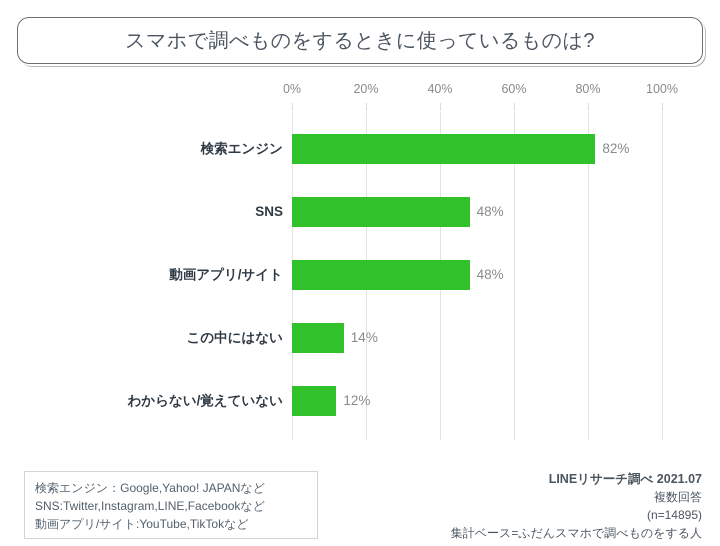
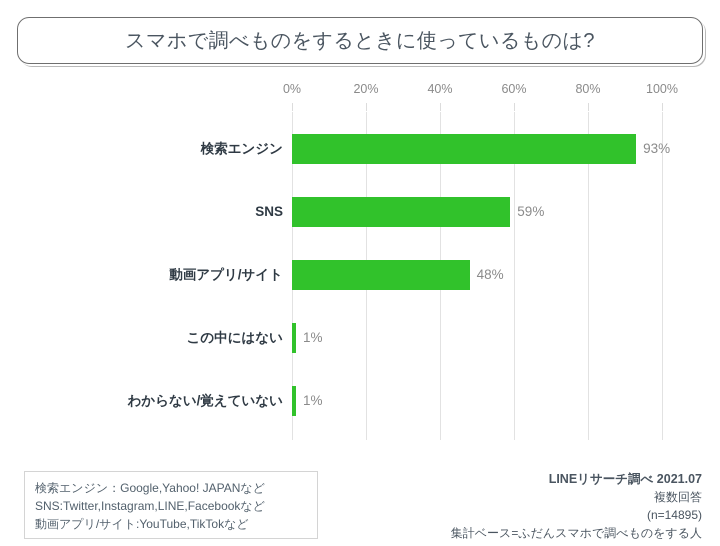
検索エンジン: 82% -> 93%
SNS: 48% -> 59%
この中にはない: 14% -> 1%
わからない/覚えていない: 12% -> 1%
